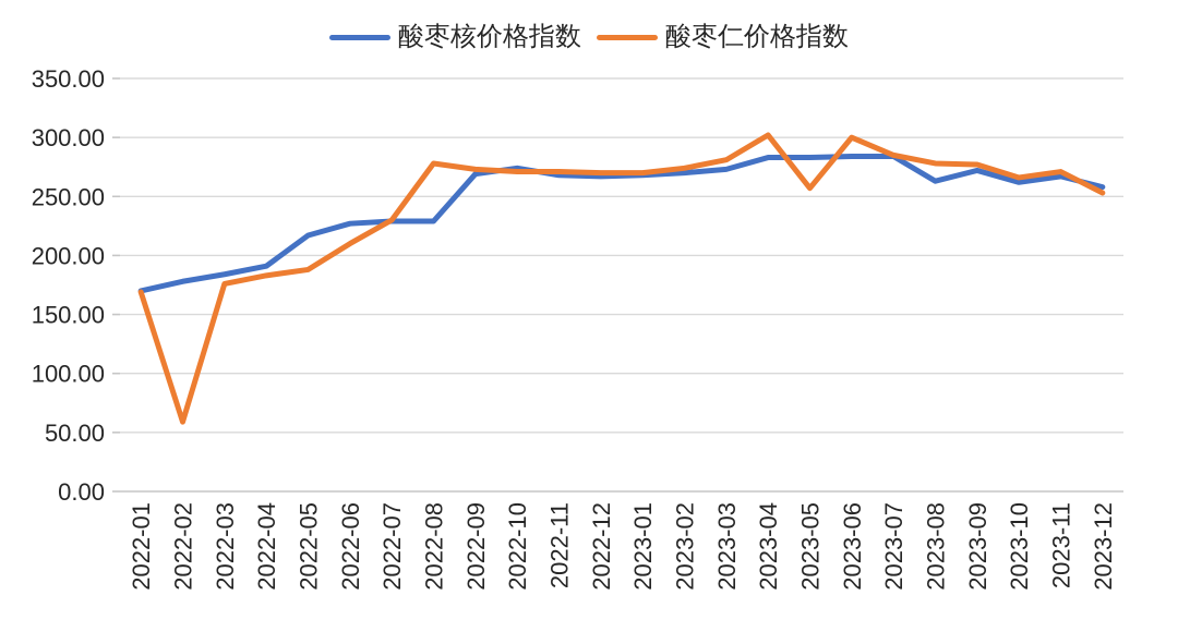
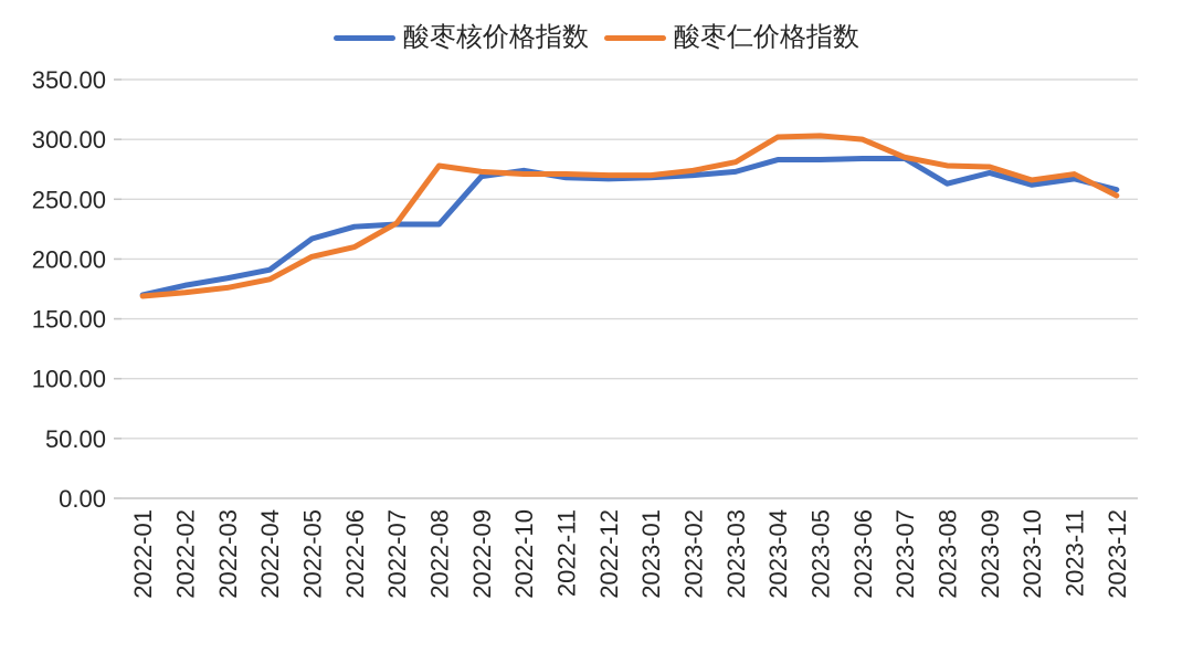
酸枣仁价格指数/2022-02: 59 -> 172
酸枣仁价格指数/2022-05: 188 -> 202
酸枣仁价格指数/2023-05: 257 -> 303
